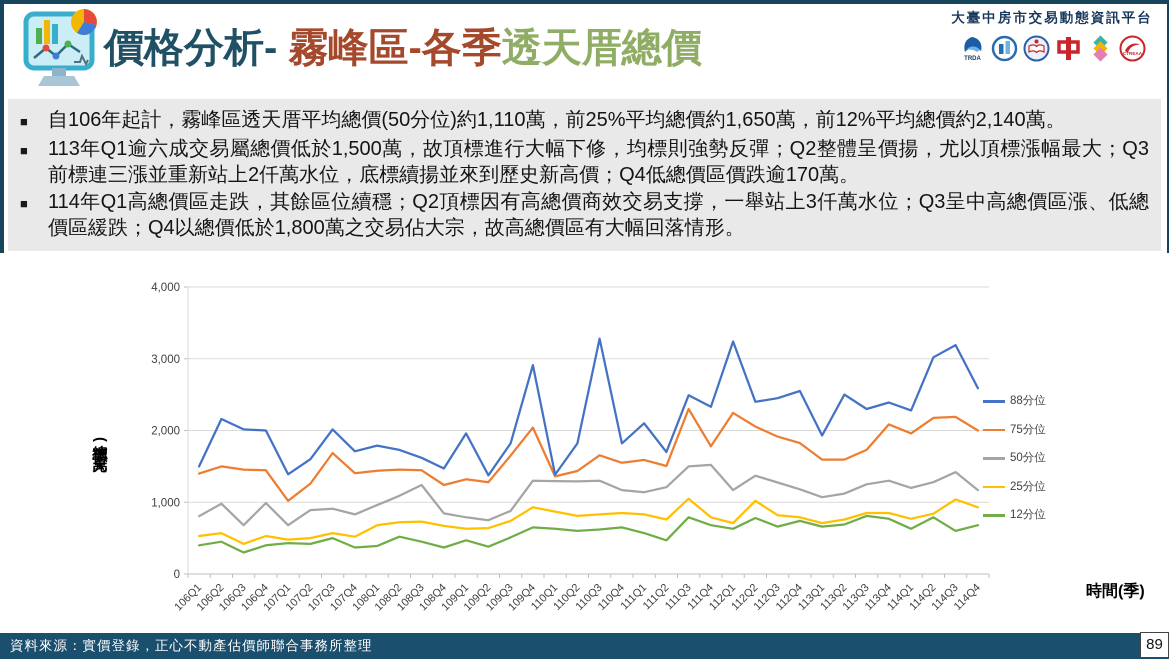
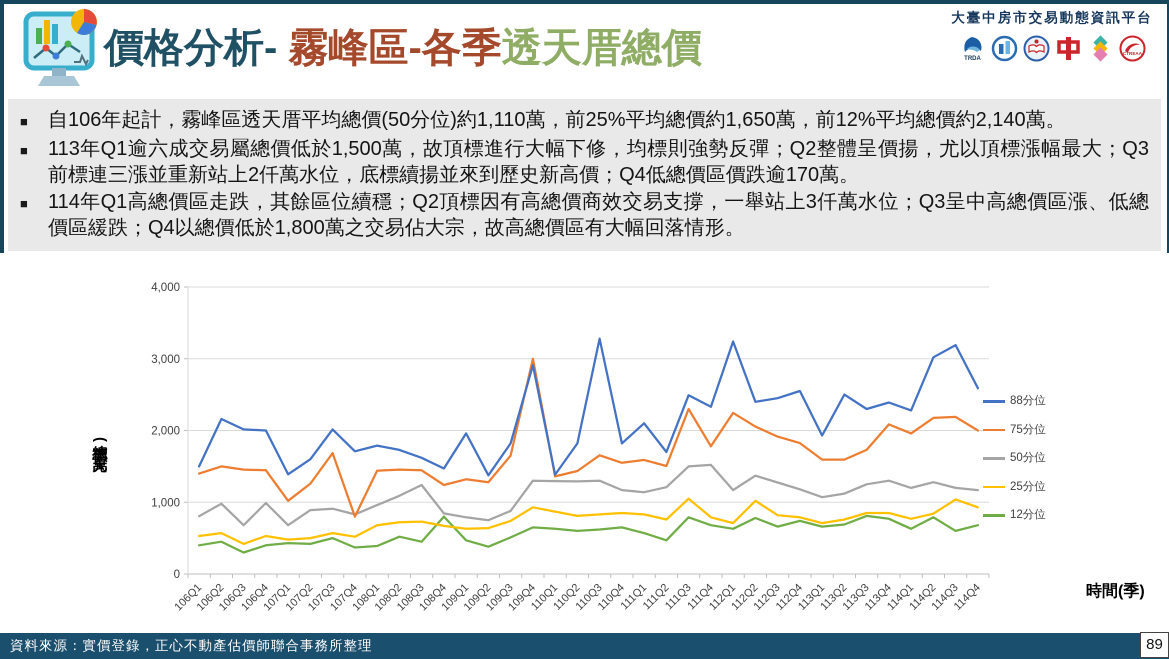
75分位/107Q4: 1400 -> 800
12分位/108Q4: 400 -> 800
75分位/109Q4: 2000 -> 3000
50分位/114Q3: 1400 -> 1200
